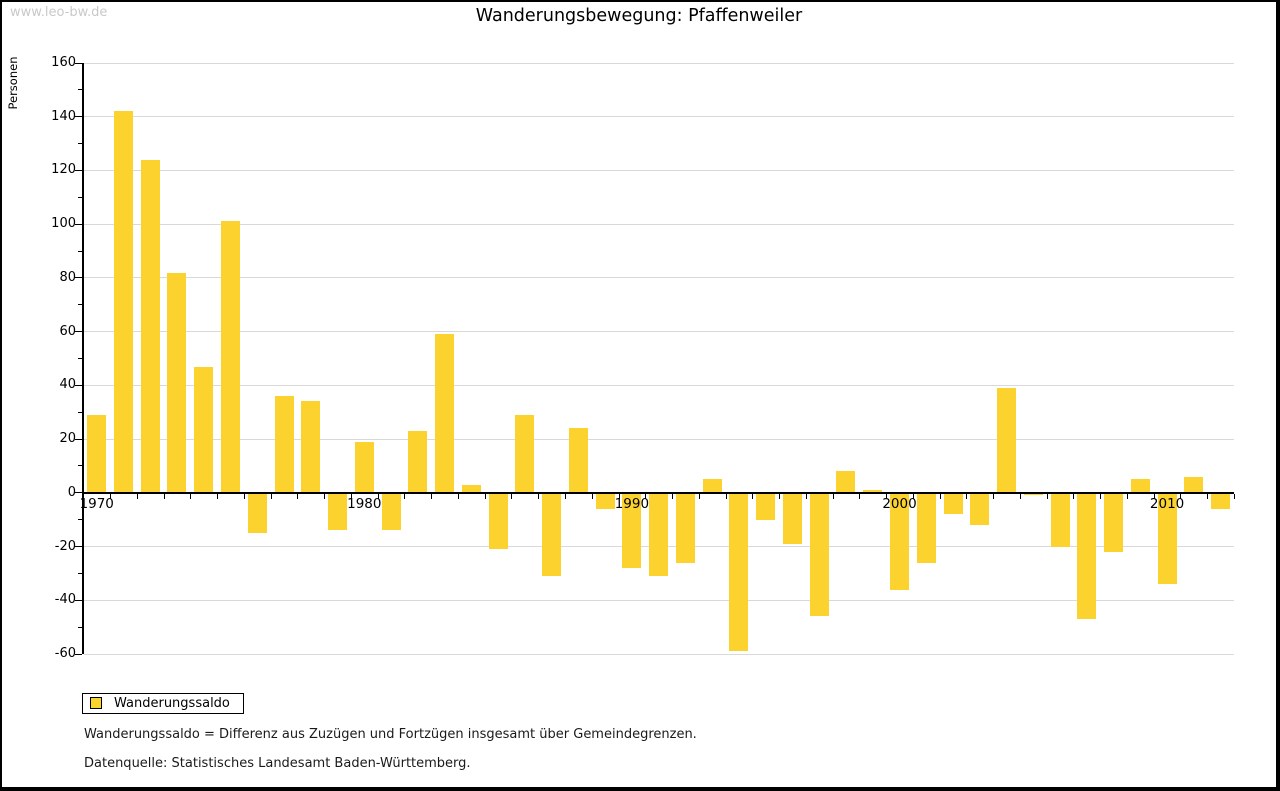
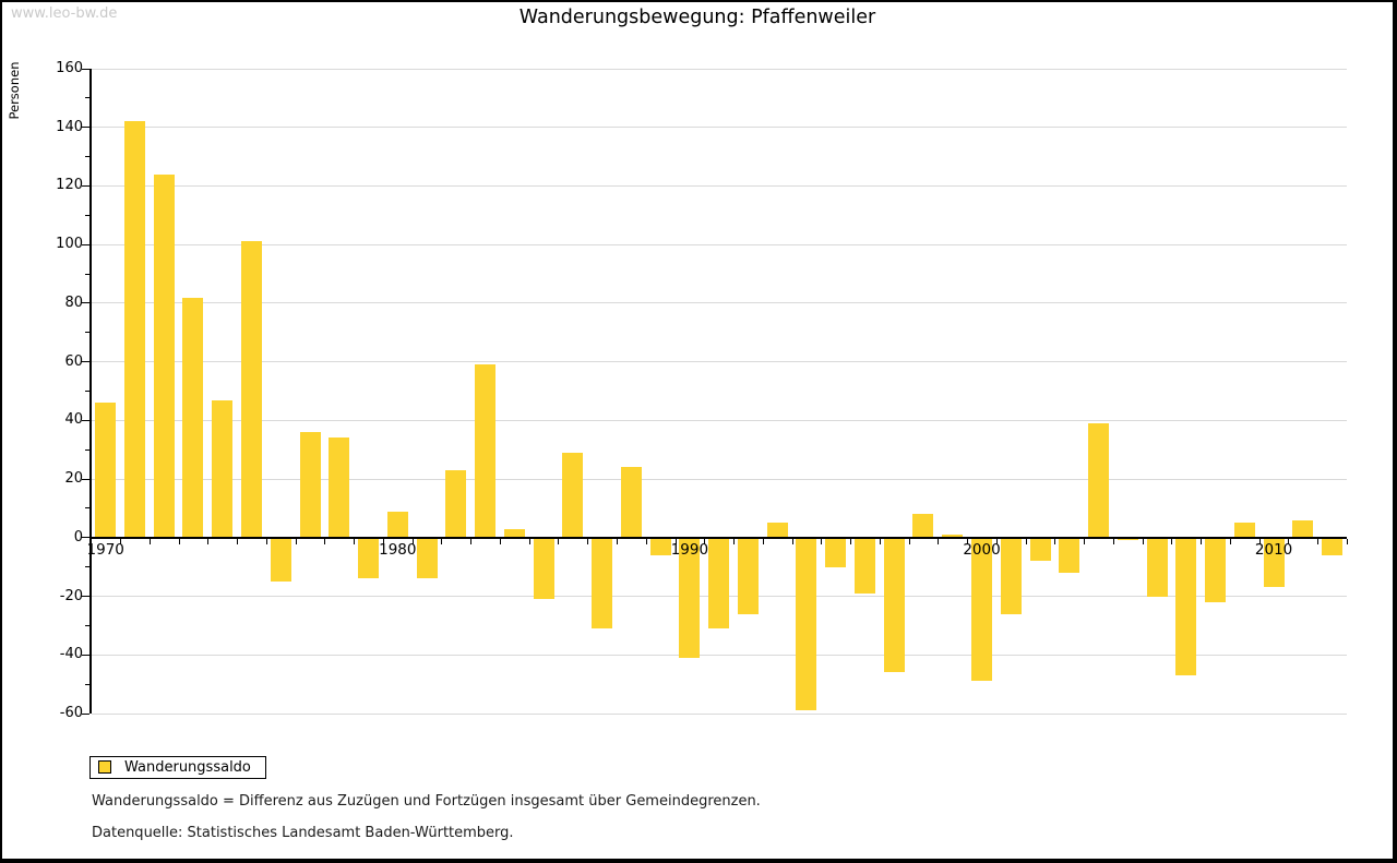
1970: 29 -> 46
1980: 19 -> 9
1990: -28 -> -41
2000: -36 -> -49
2010: -34 -> -17
